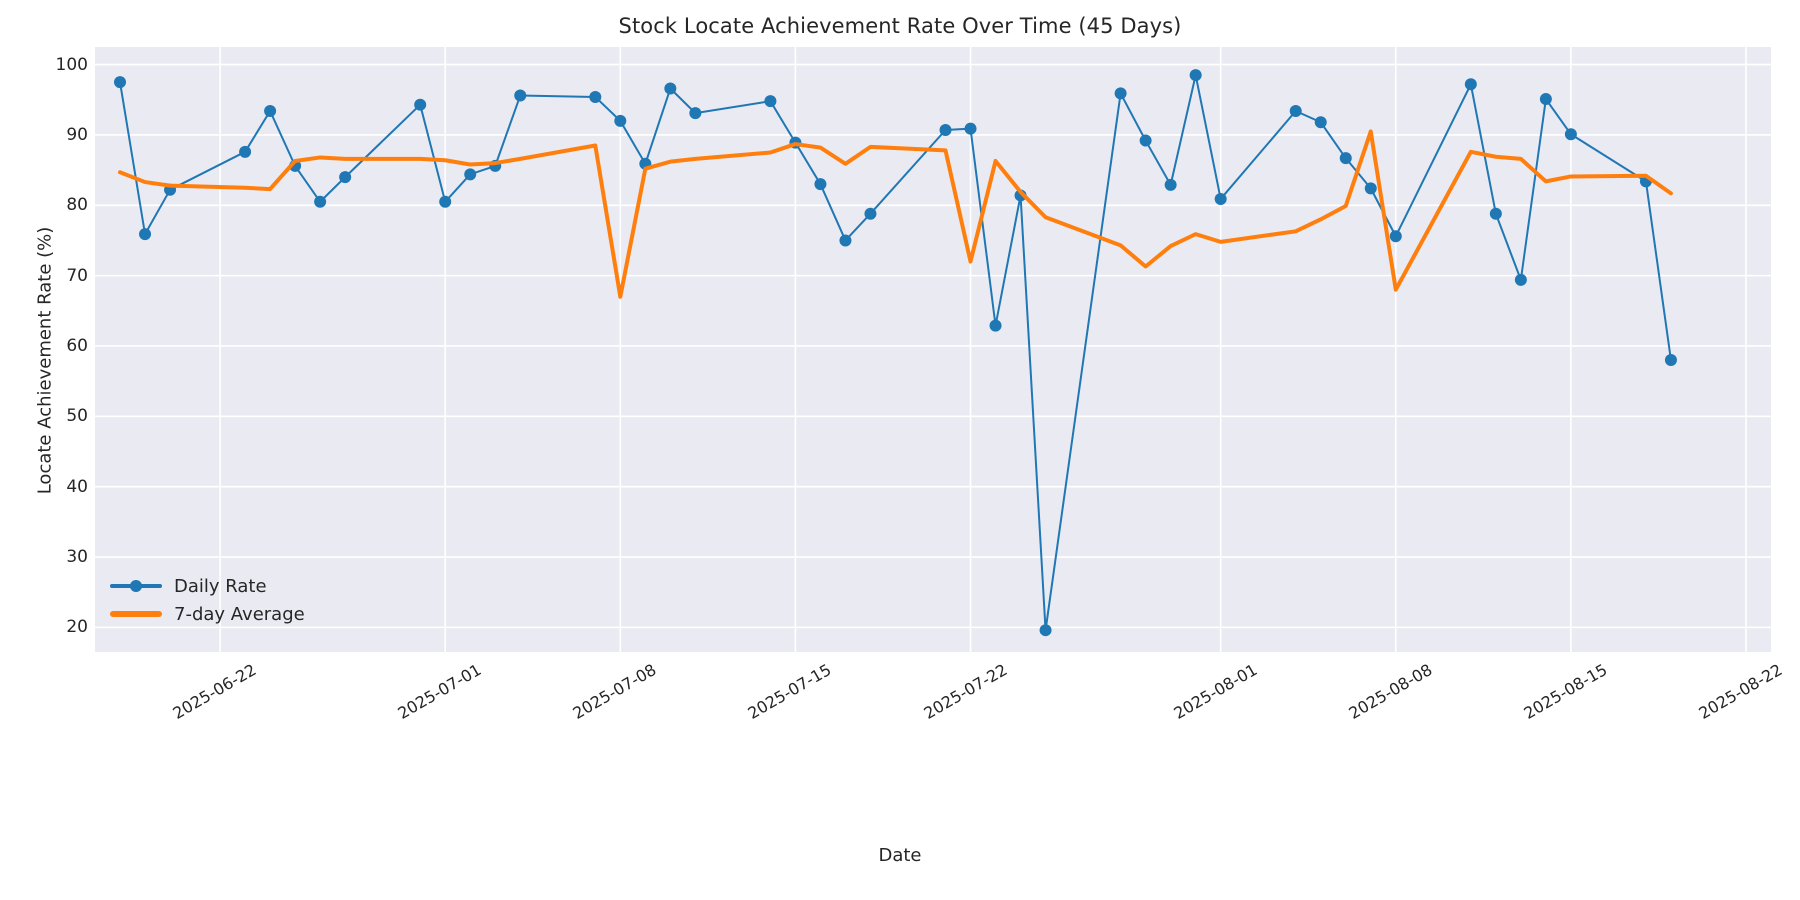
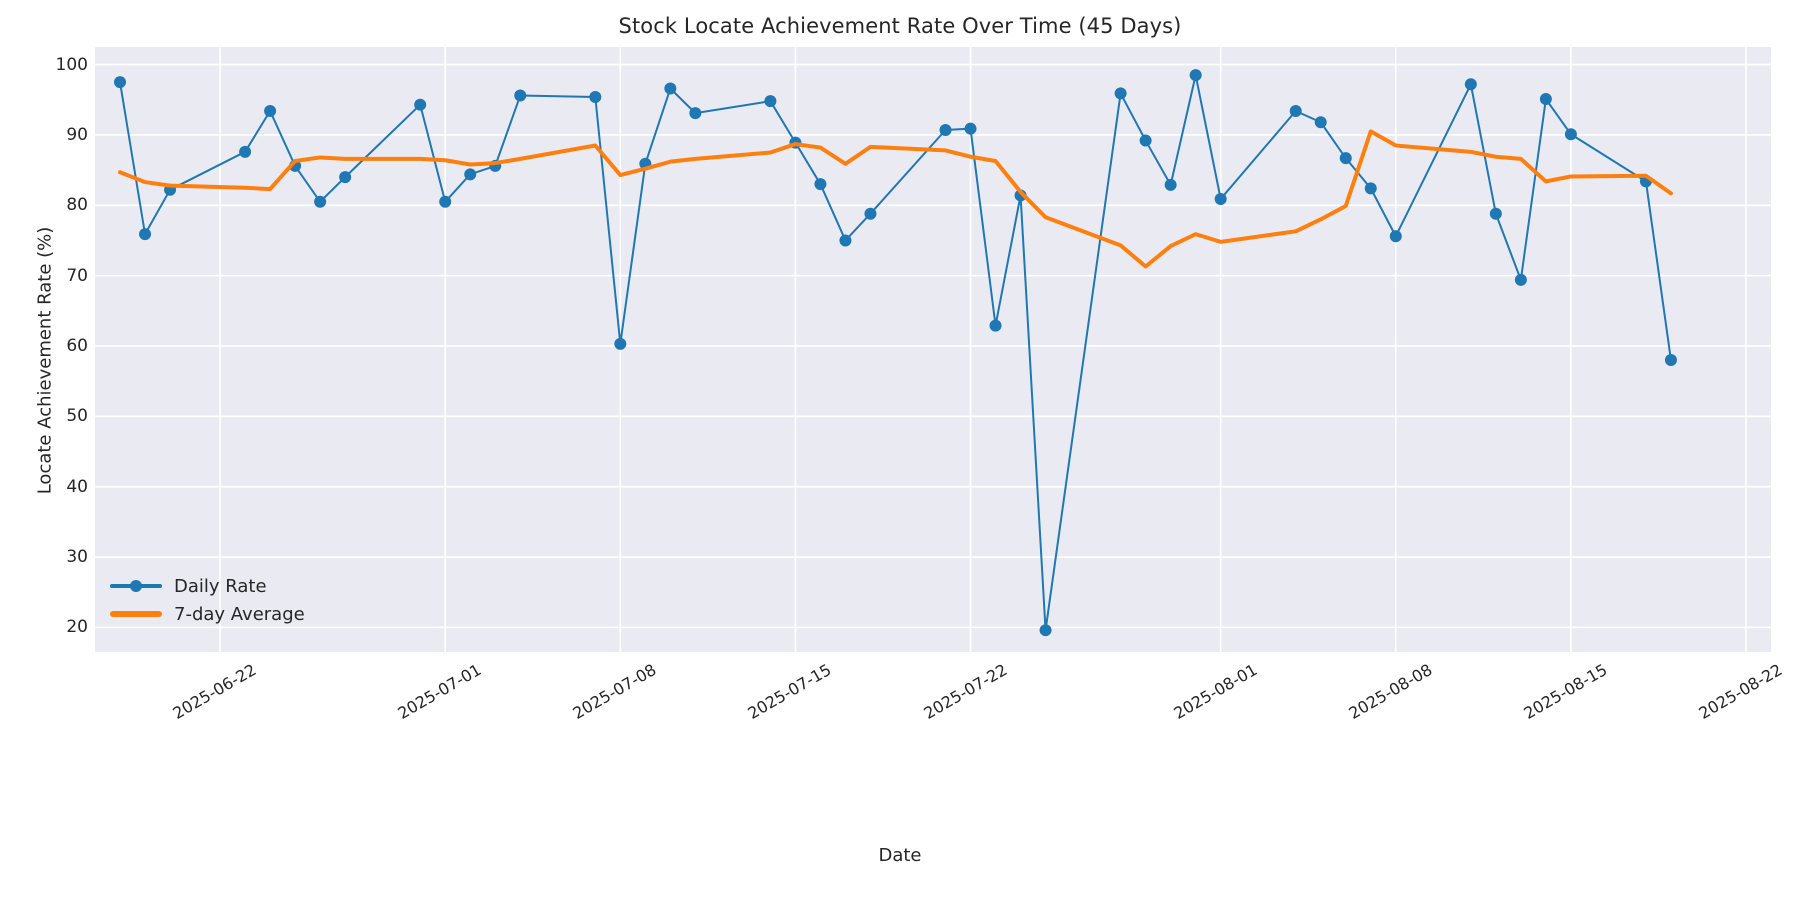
Daily Rate/2025-07-08: 92 -> 60
7-day Average/2025-07-08: 67 -> 84
7-day Average/2025-07-22: 72 -> 87
7-day Average/2025-08-08: 68 -> 88
